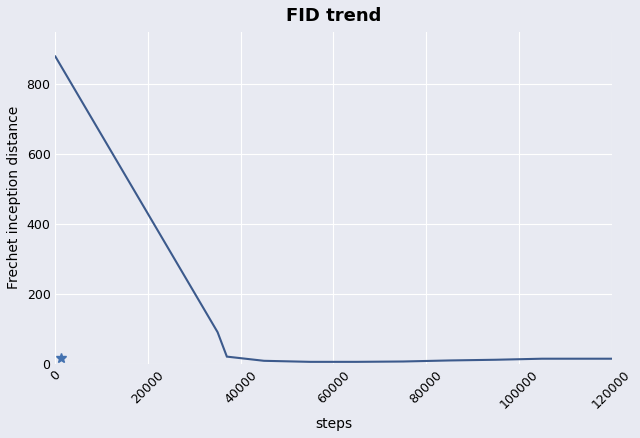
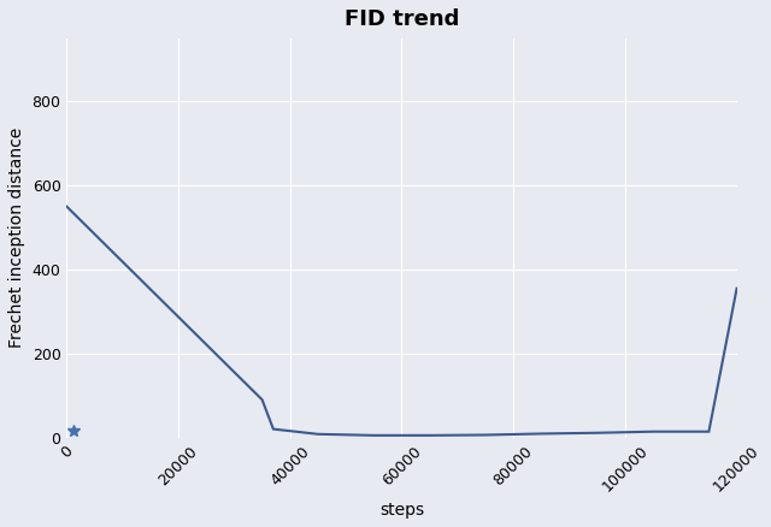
0: 880 -> 550
120000: 14 -> 355
